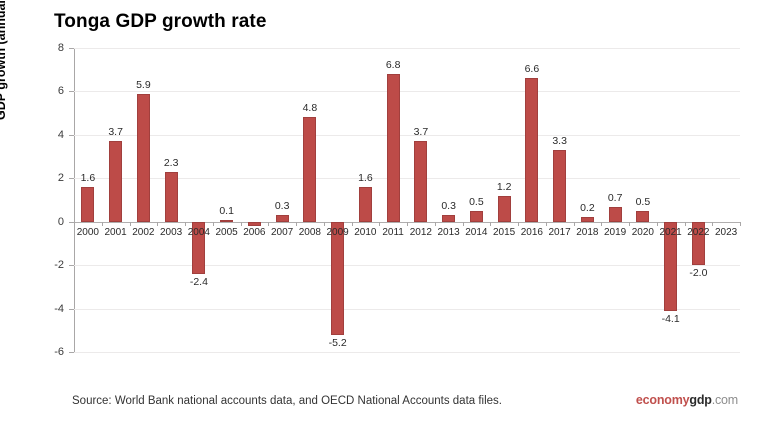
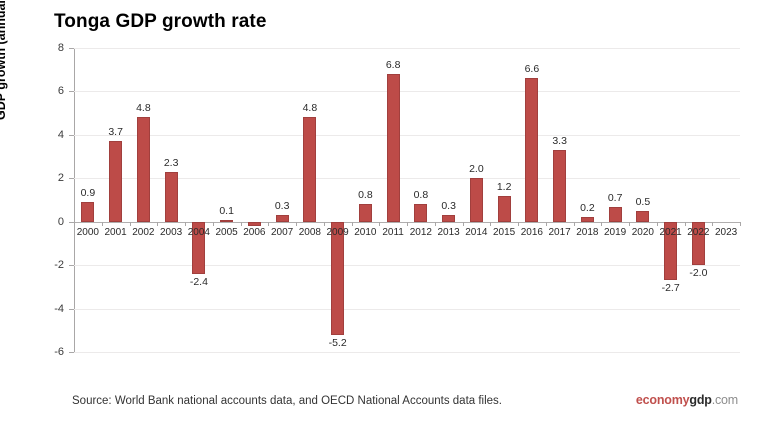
2000: 1.6 -> 0.9
2002: 5.9 -> 4.8
2010: 1.6 -> 0.8
2012: 3.7 -> 0.8
2014: 0.5 -> 2.0
2021: -4.1 -> -2.7
